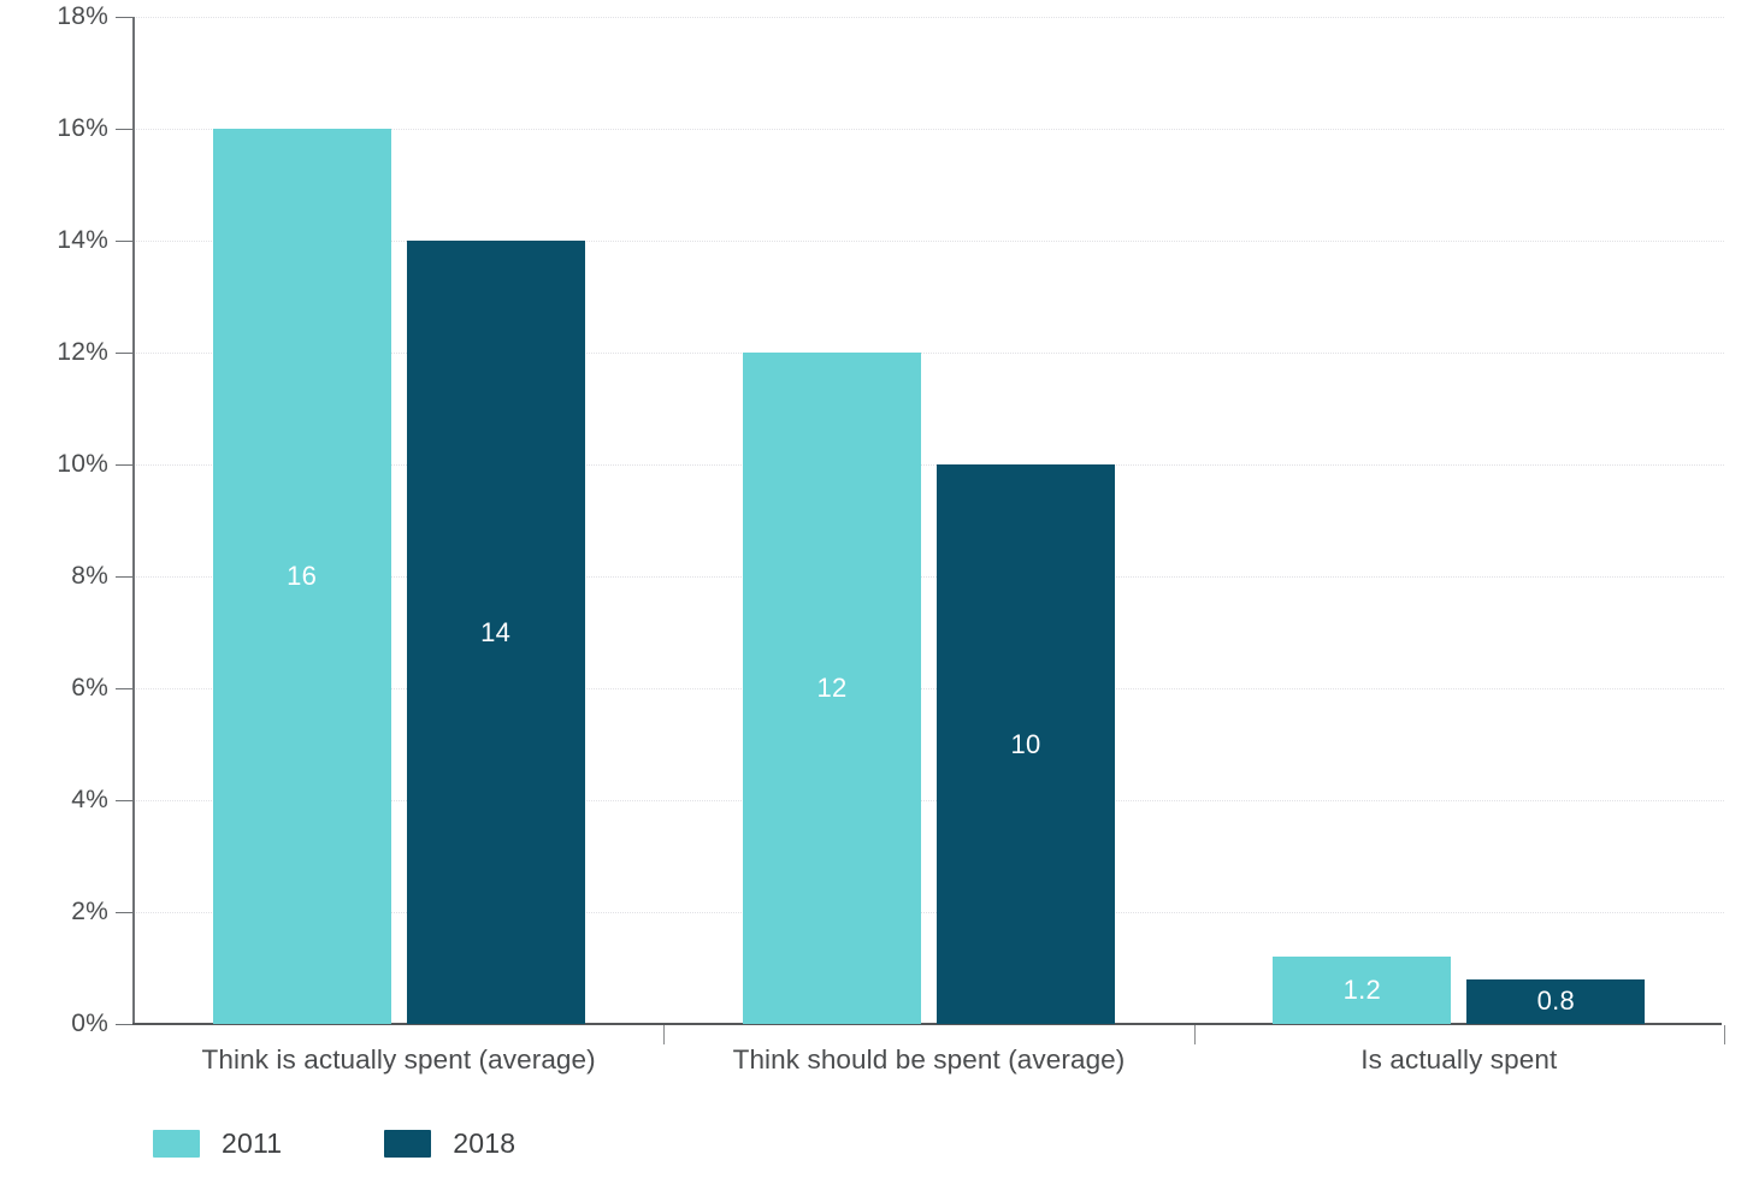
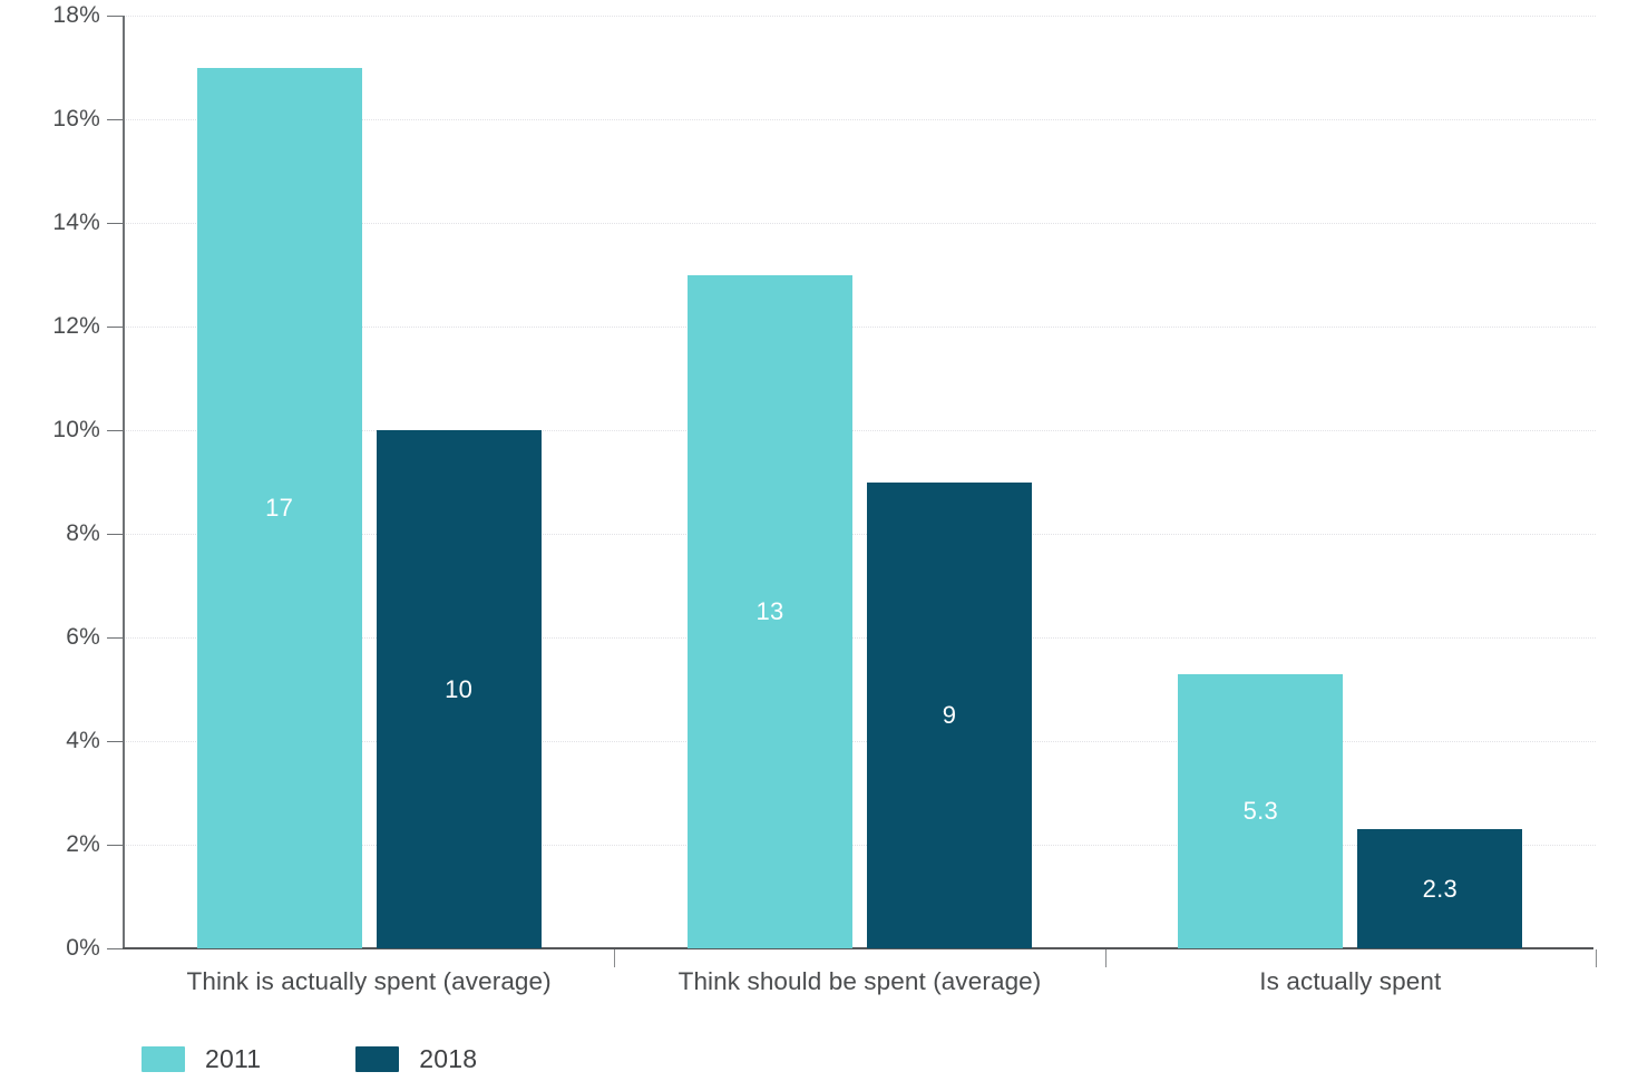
2011/Think is actually spent (average): 16 -> 17
2018/Think is actually spent (average): 14 -> 10
2011/Think should be spent (average): 12 -> 13
2018/Think should be spent (average): 10 -> 9
2011/Is actually spent: 1.2 -> 5.3
2018/Is actually spent: 0.8 -> 2.3
